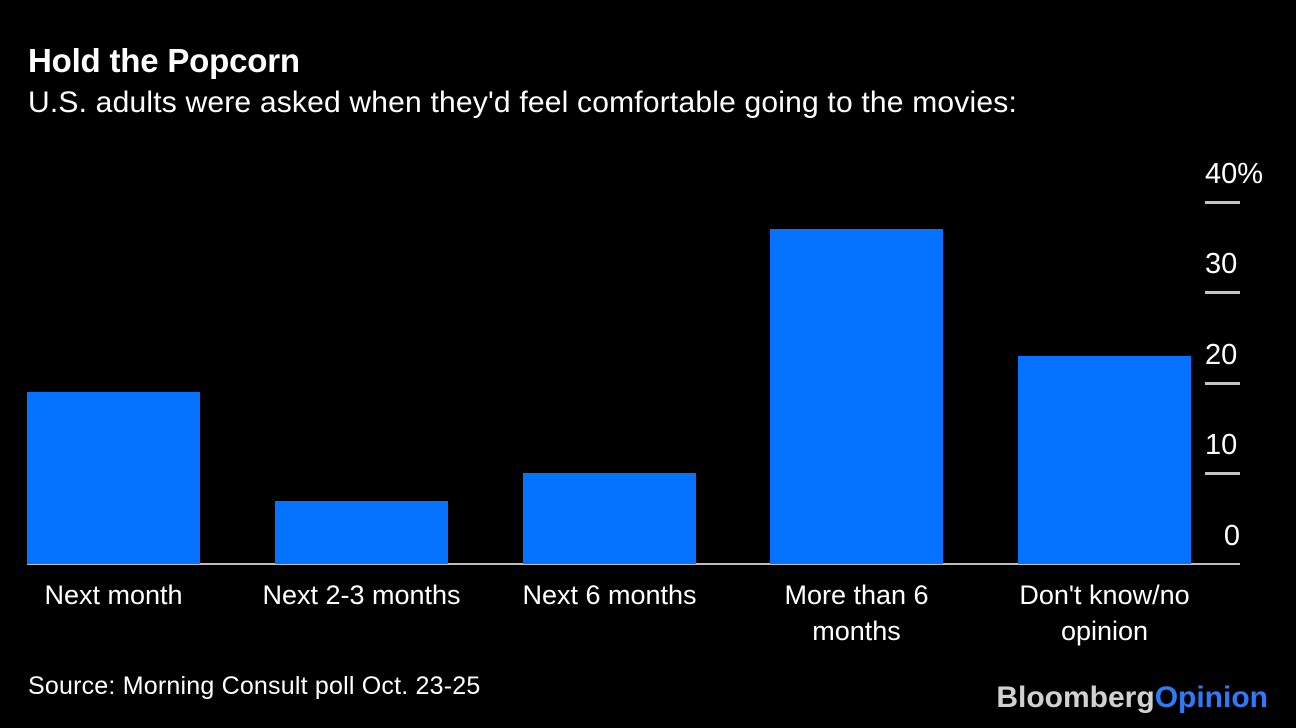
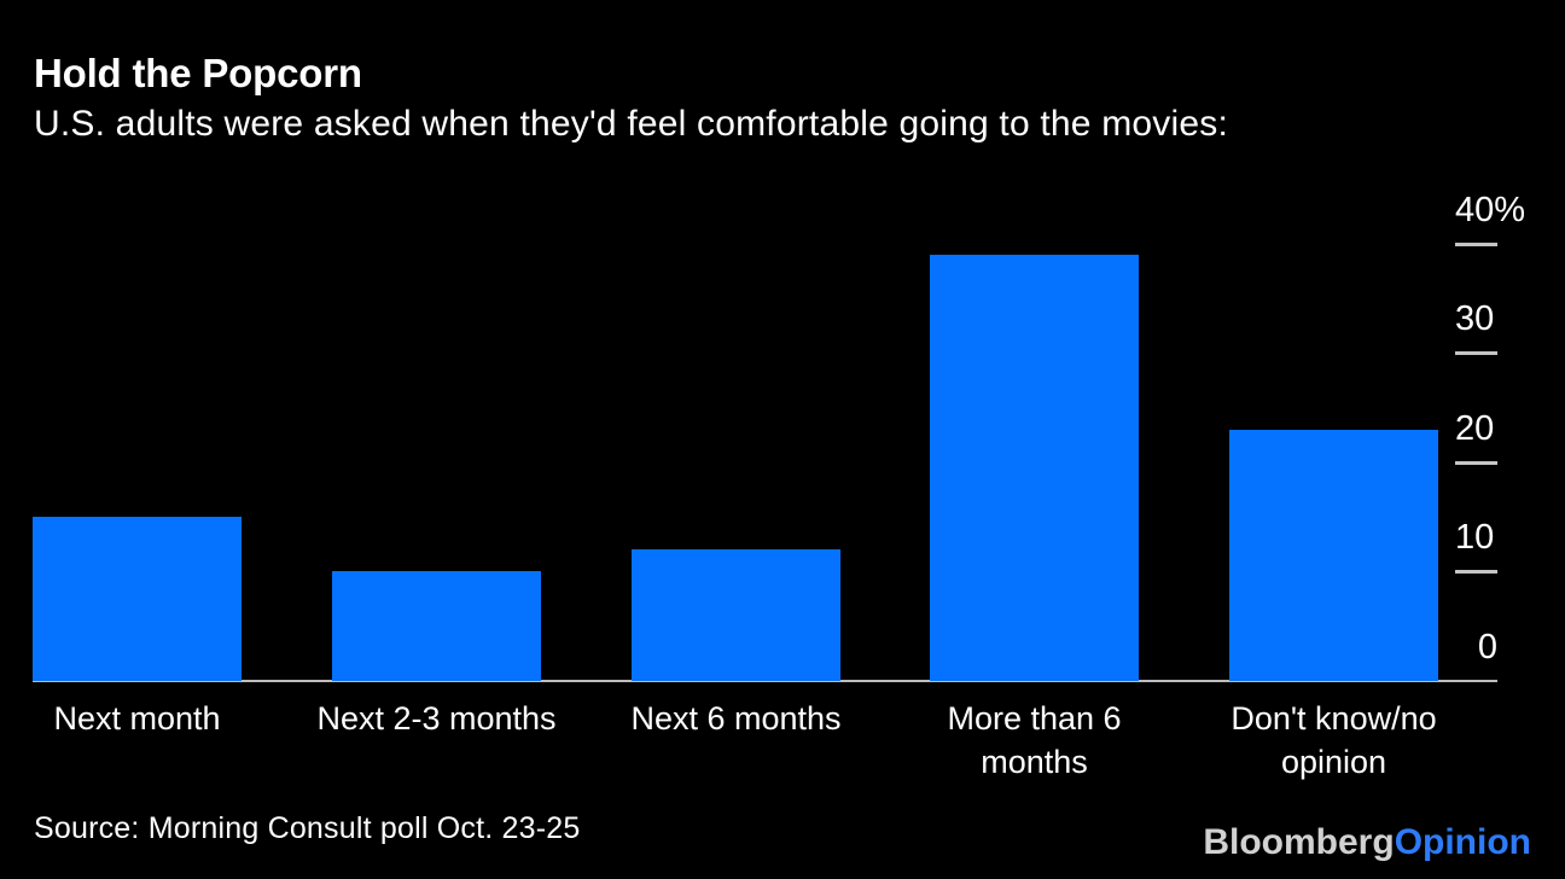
Next month: 19% -> 15%
Next 2-3 months: 7% -> 10%
Next 6 months: 10% -> 12%
More than 6 months: 37% -> 39%
